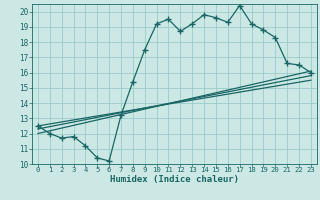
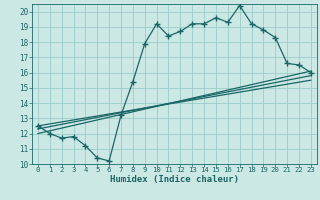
9: 17.5 -> 17.9
11: 19.5 -> 18.4
14: 19.8 -> 19.2
